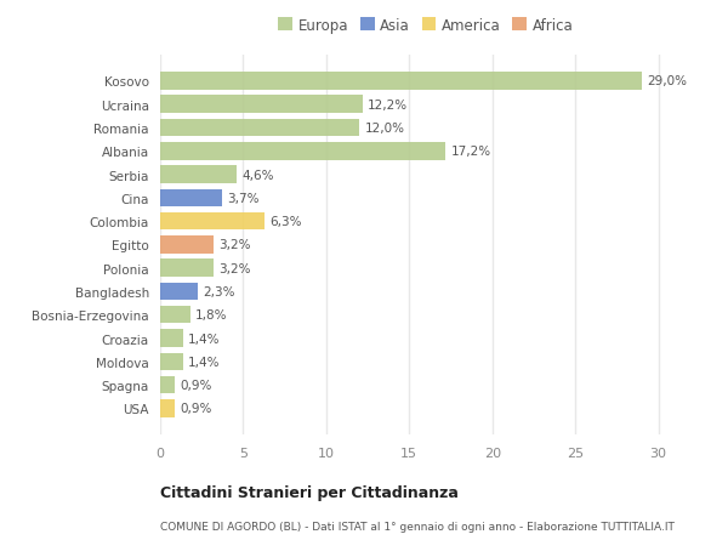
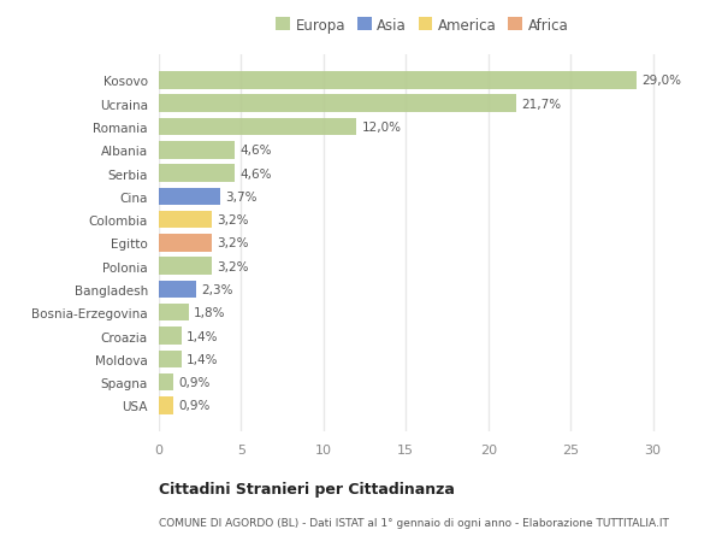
Ucraina: 12,2% -> 21,7%
Albania: 17,2% -> 4,6%
Colombia: 6,3% -> 3,2%
